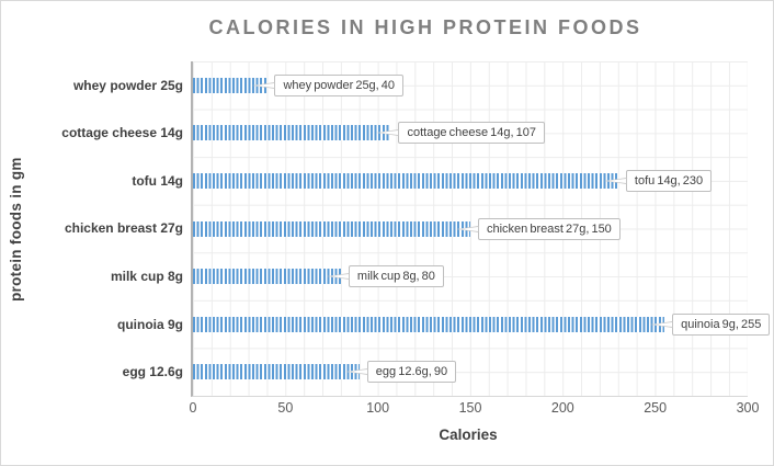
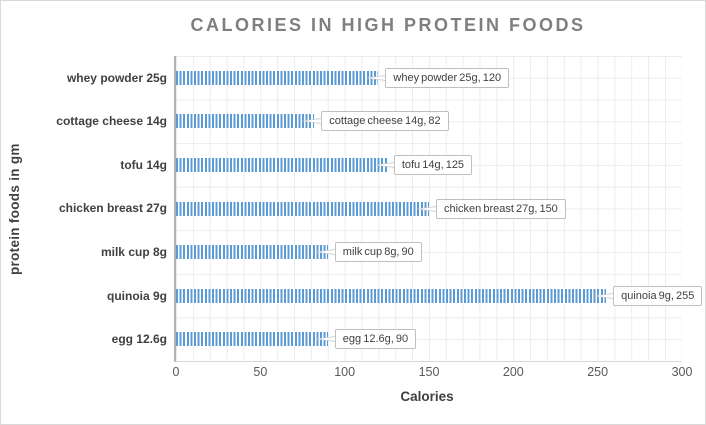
whey powder 25g: 40 -> 120
cottage cheese 14g: 107 -> 82
tofu 14g: 230 -> 125
milk cup 8g: 80 -> 90
